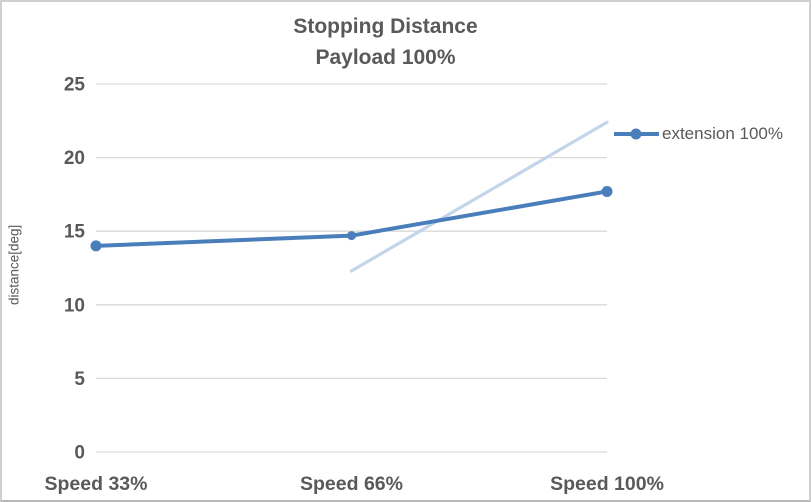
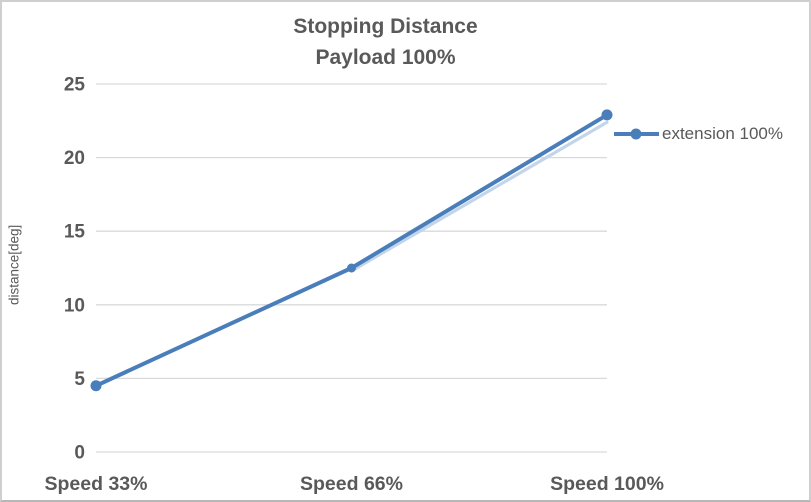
extension 100%/Speed 33%: 14.0 -> 4.5
extension 100%/Speed 66%: 14.7 -> 12.5
extension 100%/Speed 100%: 17.7 -> 22.9
